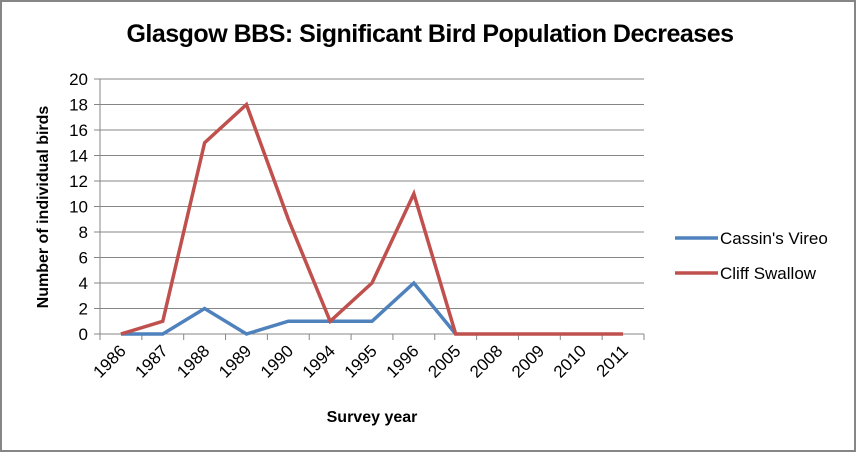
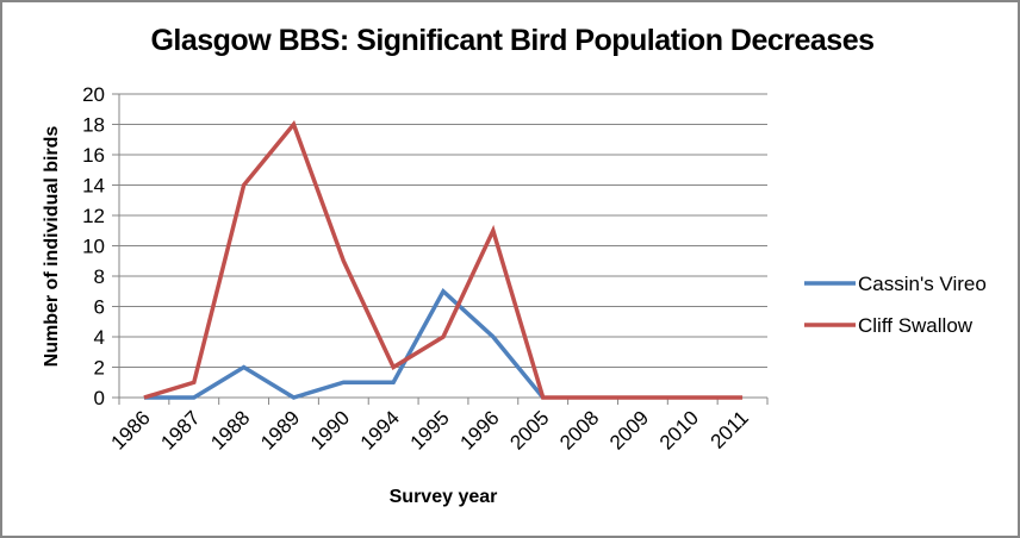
Cliff Swallow/1988: 15 -> 14
Cliff Swallow/1994: 1 -> 2
Cassin's Vireo/1995: 1 -> 7
